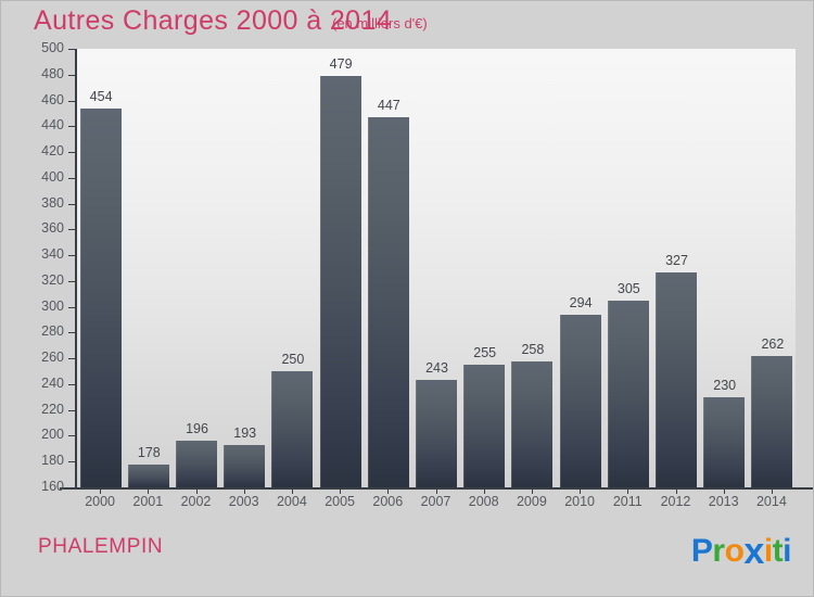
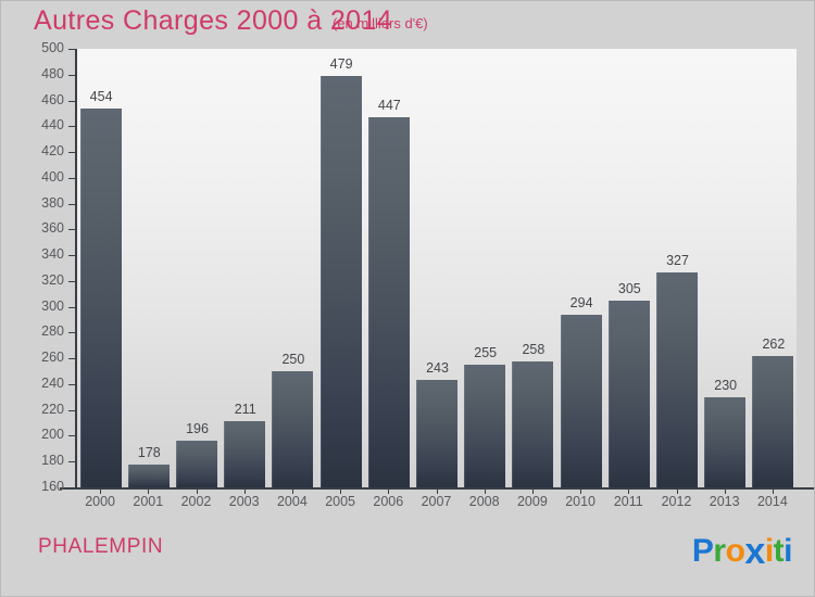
2003: 193 -> 211
